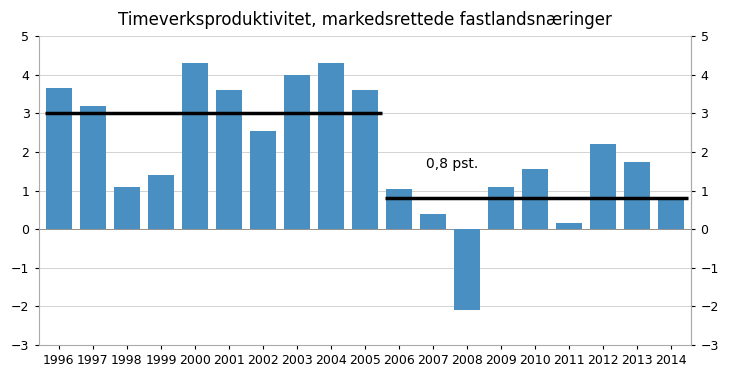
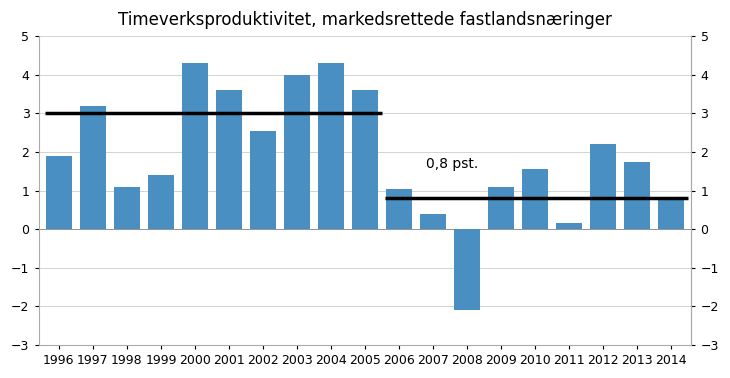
1996: 3.65 -> 1.90
